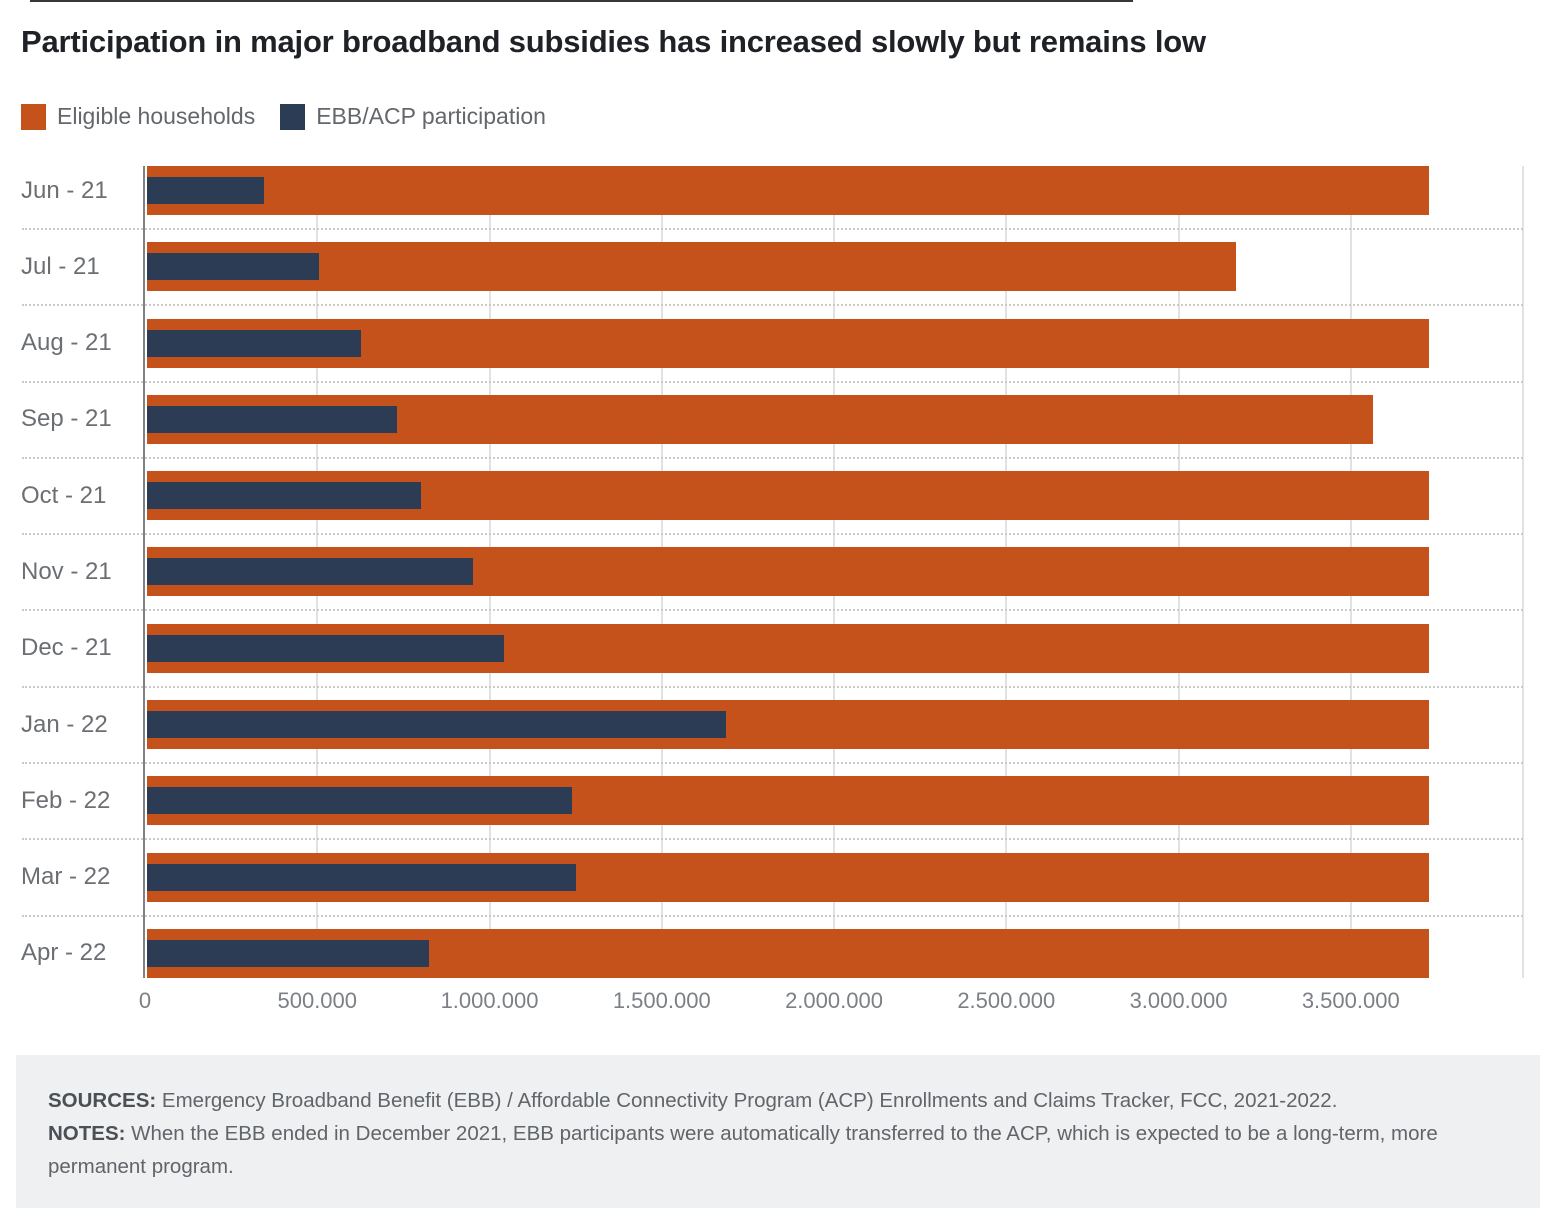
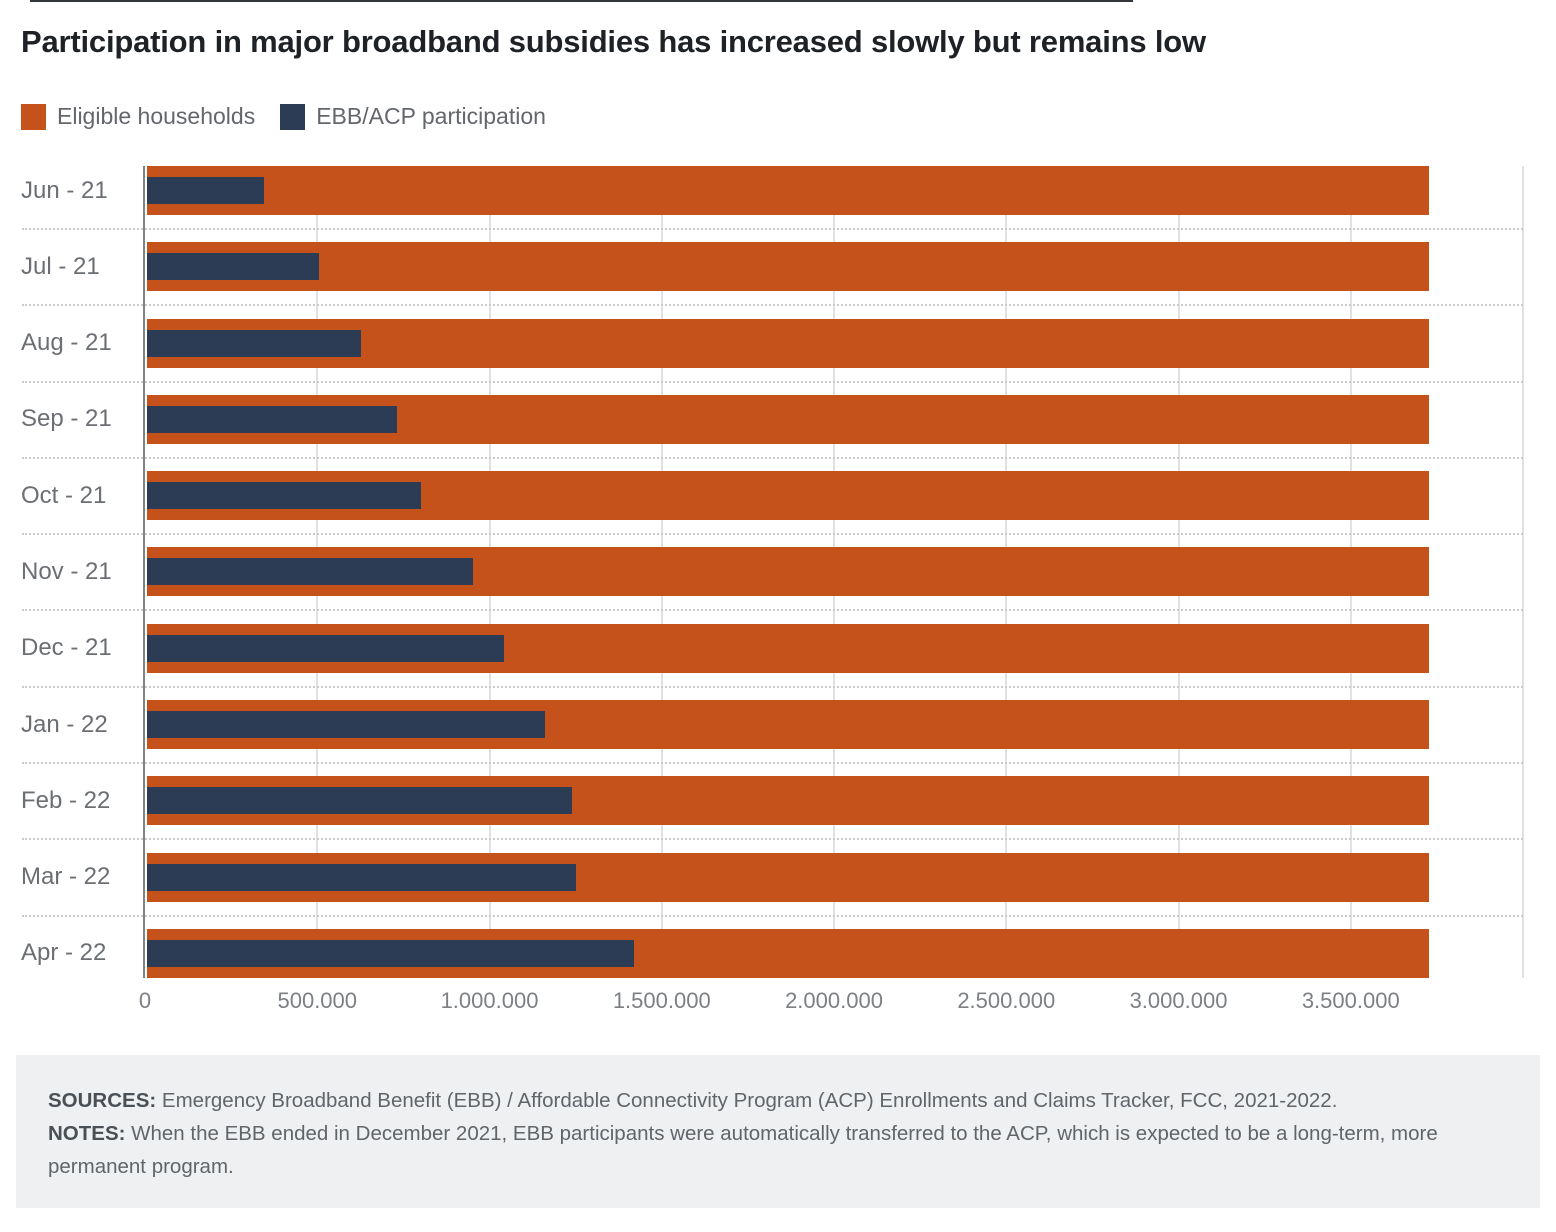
Eligible households/Jul - 21: 3160000 -> 3720000
Eligible households/Sep - 21: 3560000 -> 3720000
EBB/ACP participation/Jan - 22: 1680000 -> 1160000
EBB/ACP participation/Apr - 22: 820000 -> 1420000
